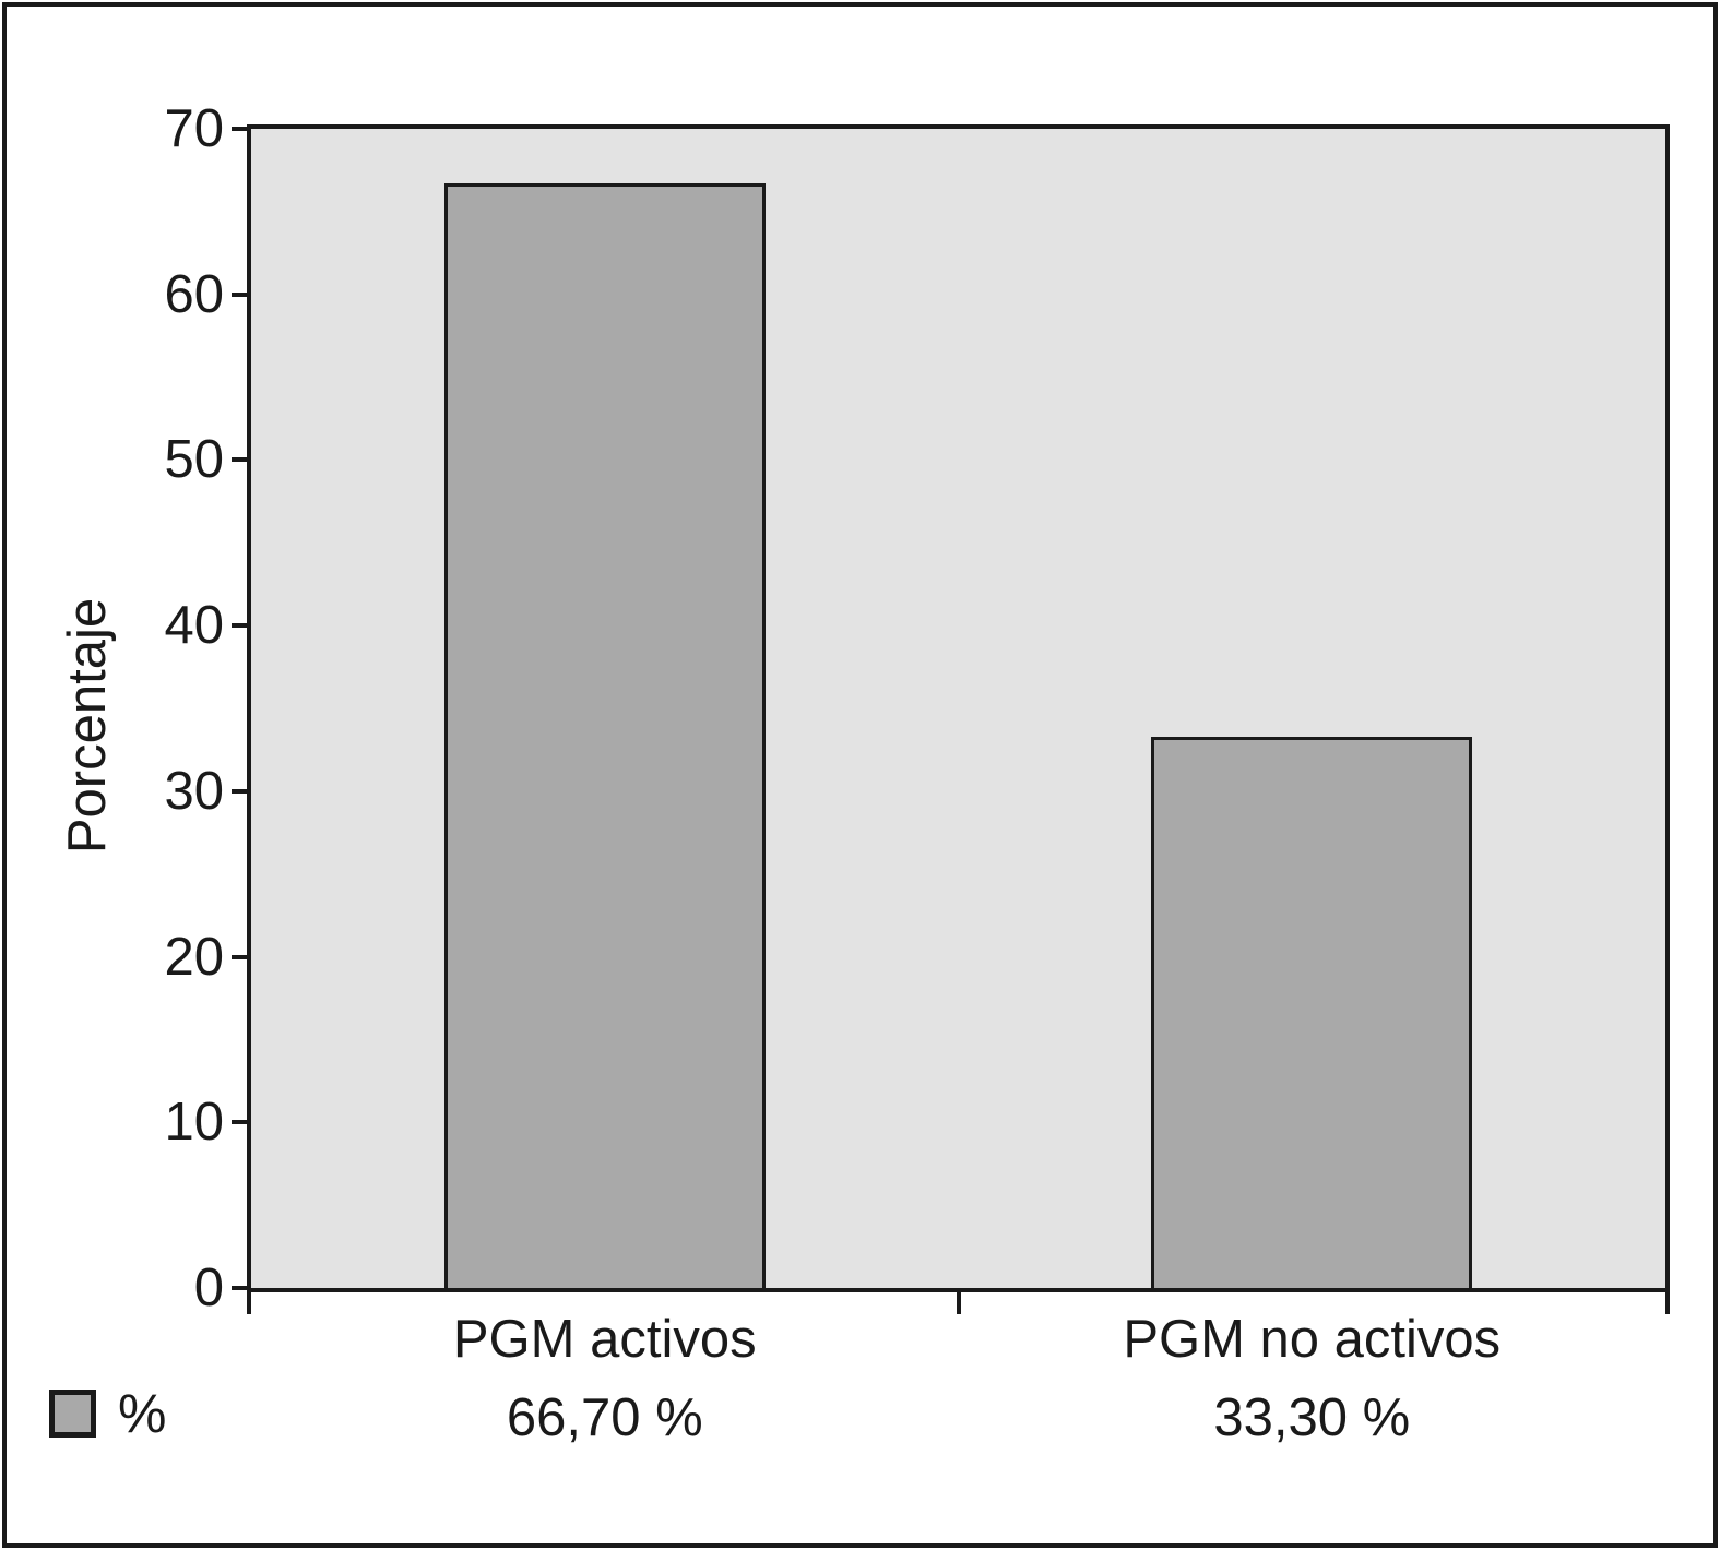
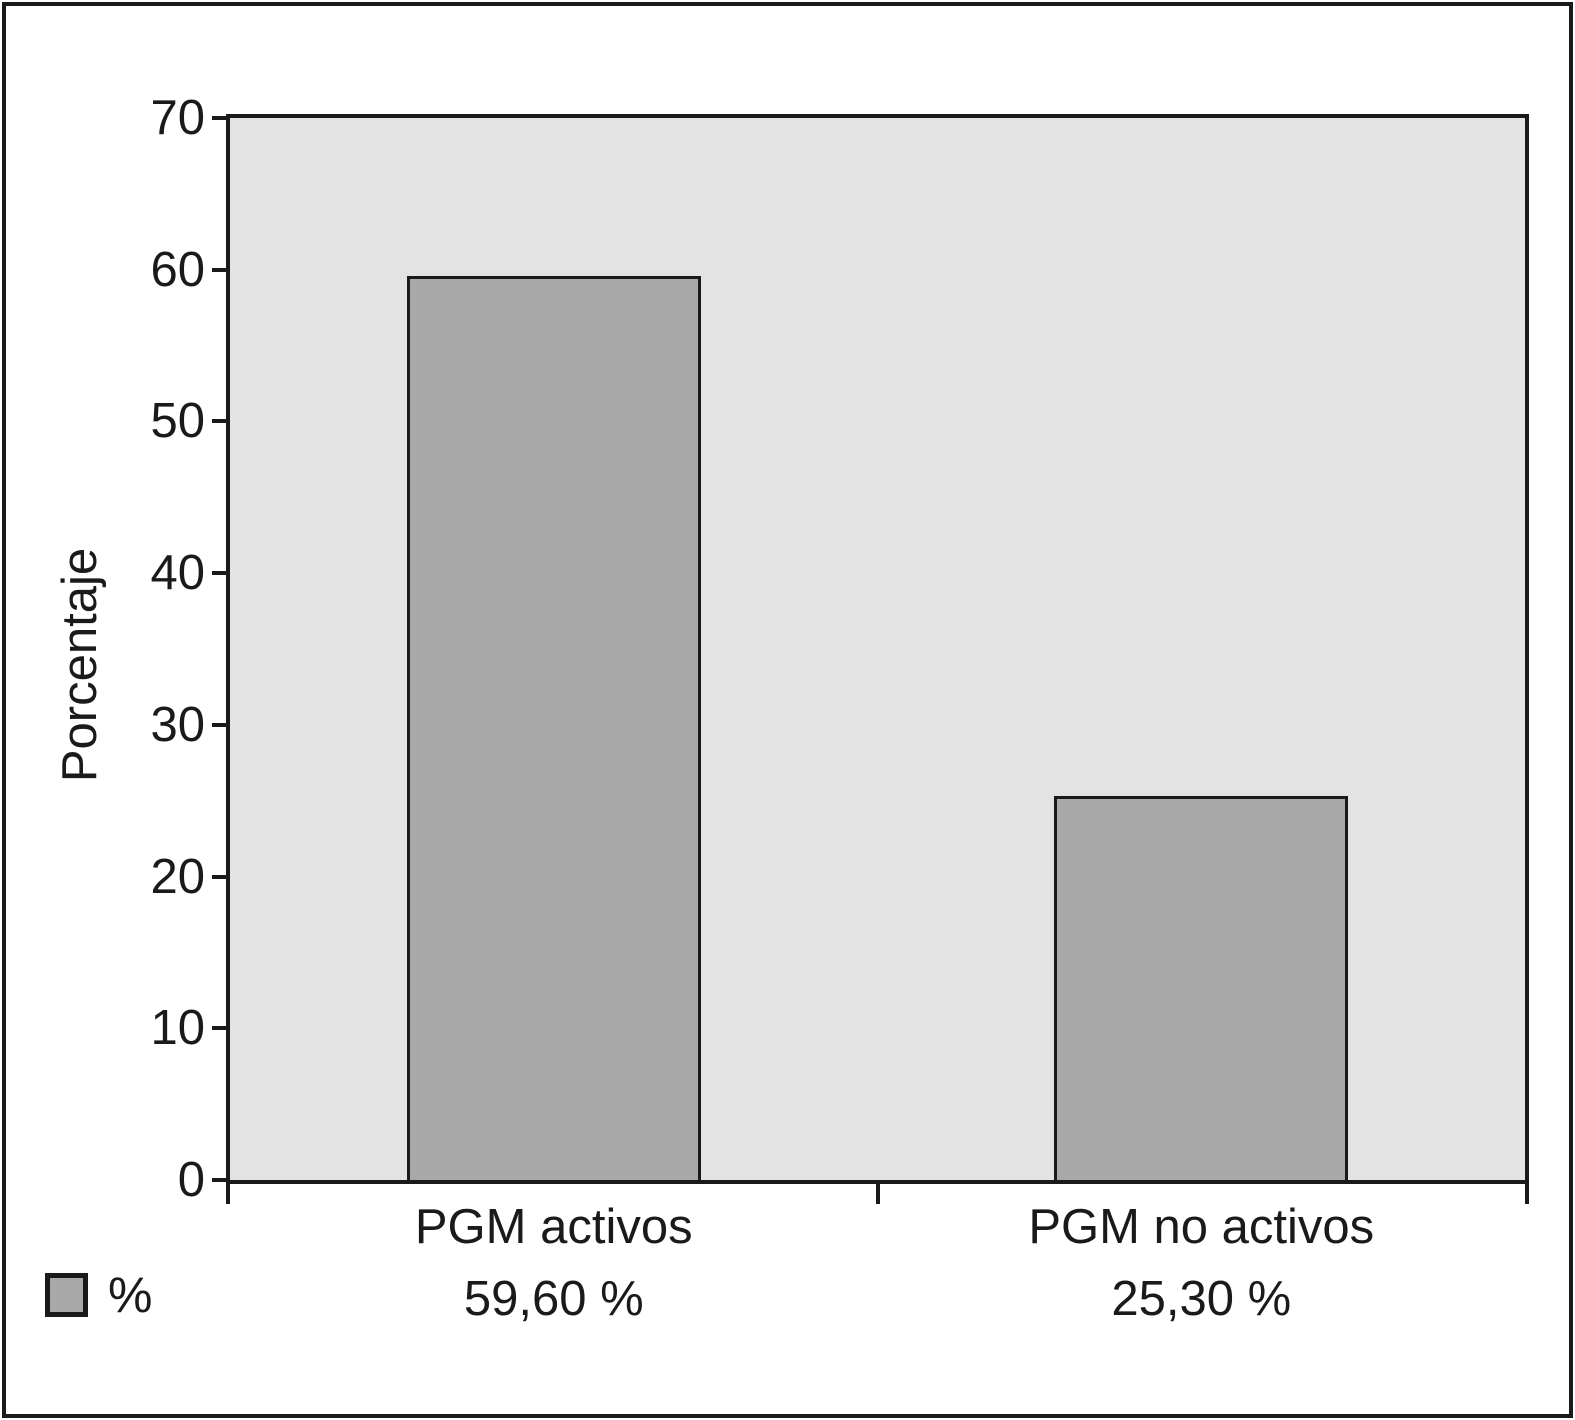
PGM activos: 66,70 -> 59,60
PGM no activos: 33,30 -> 25,30
